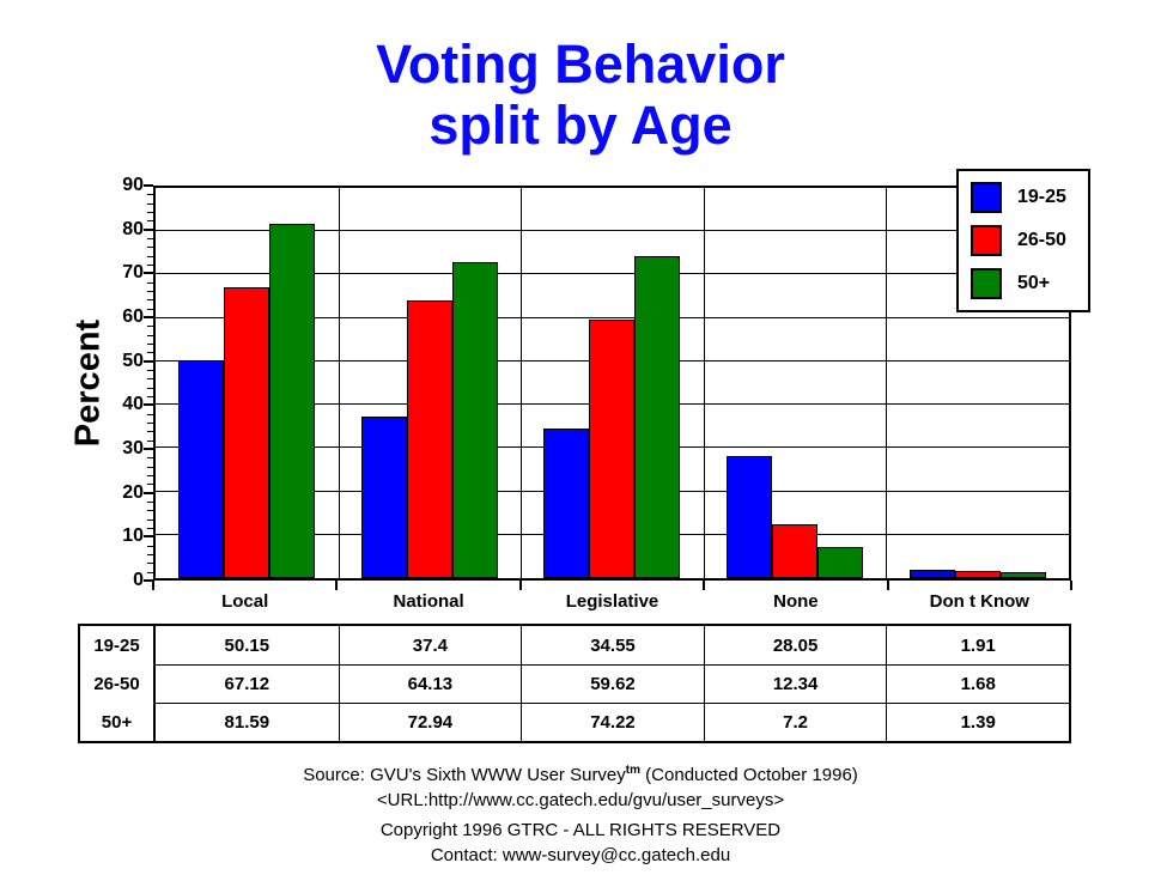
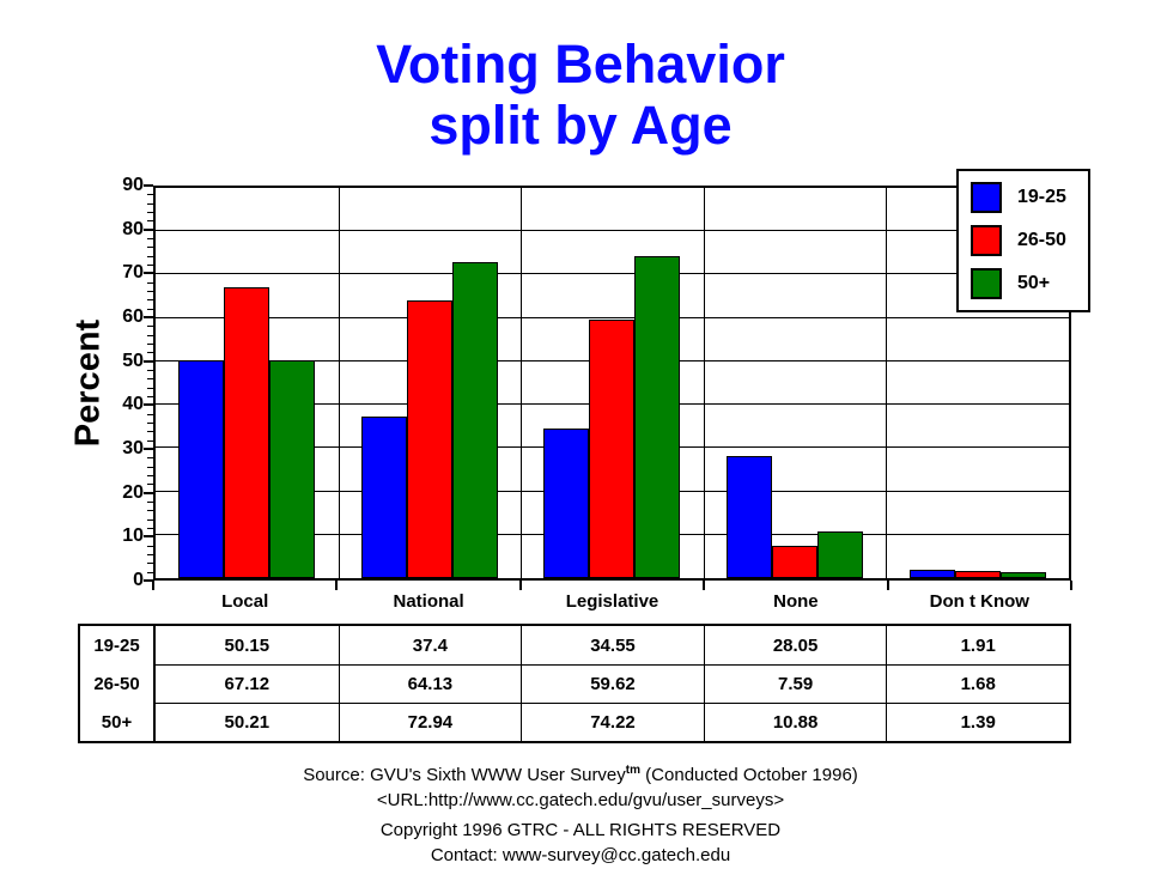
50+/Local: 81.59 -> 50.21
26-50/None: 12.34 -> 7.59
50+/None: 7.2 -> 10.88
